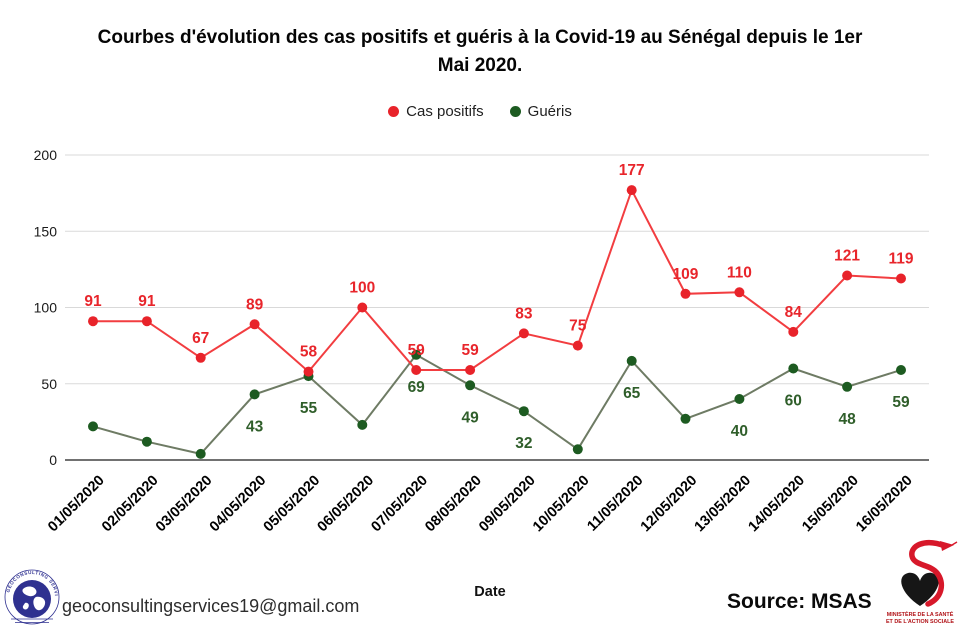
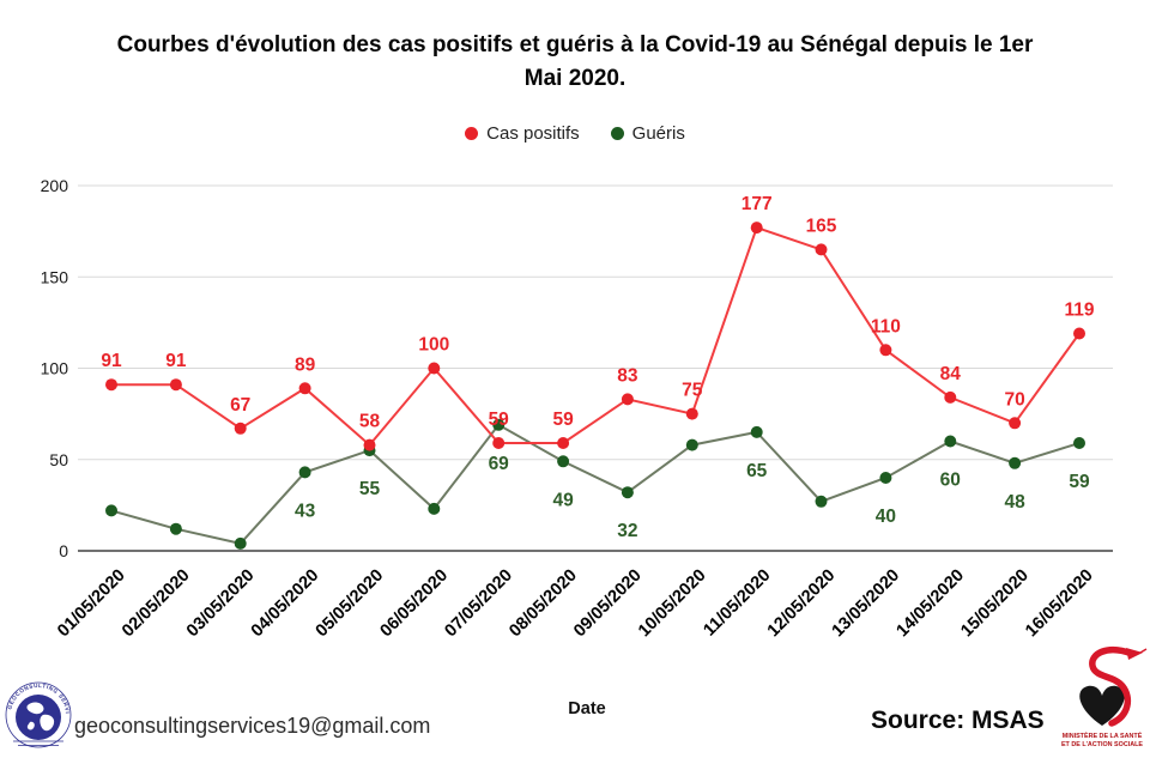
Guéris/10/05/2020: 7 -> 58
Cas positifs/12/05/2020: 109 -> 165
Cas positifs/15/05/2020: 121 -> 70
